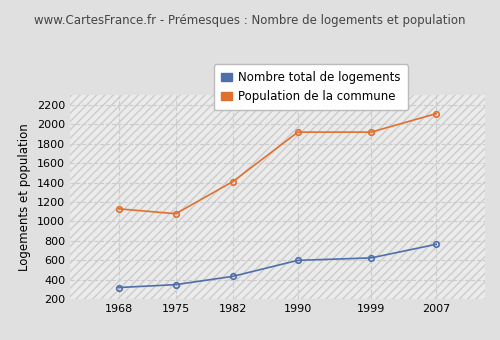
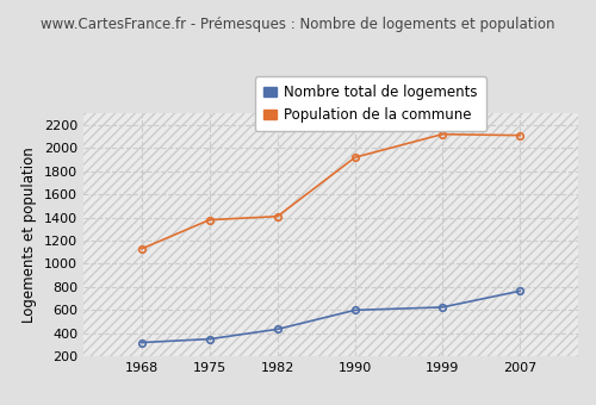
Population de la commune/1975: 1080 -> 1380
Population de la commune/1999: 1920 -> 2120
